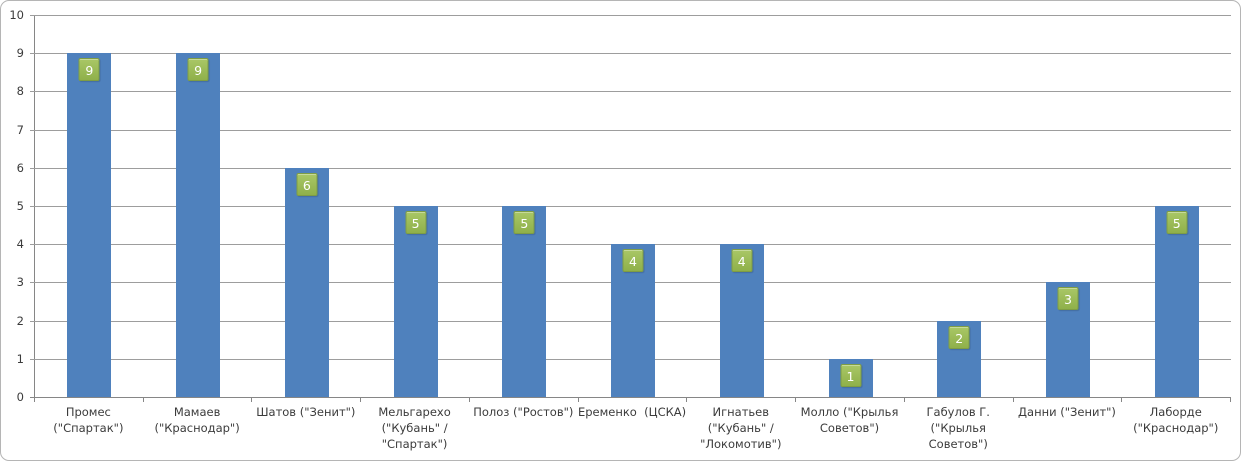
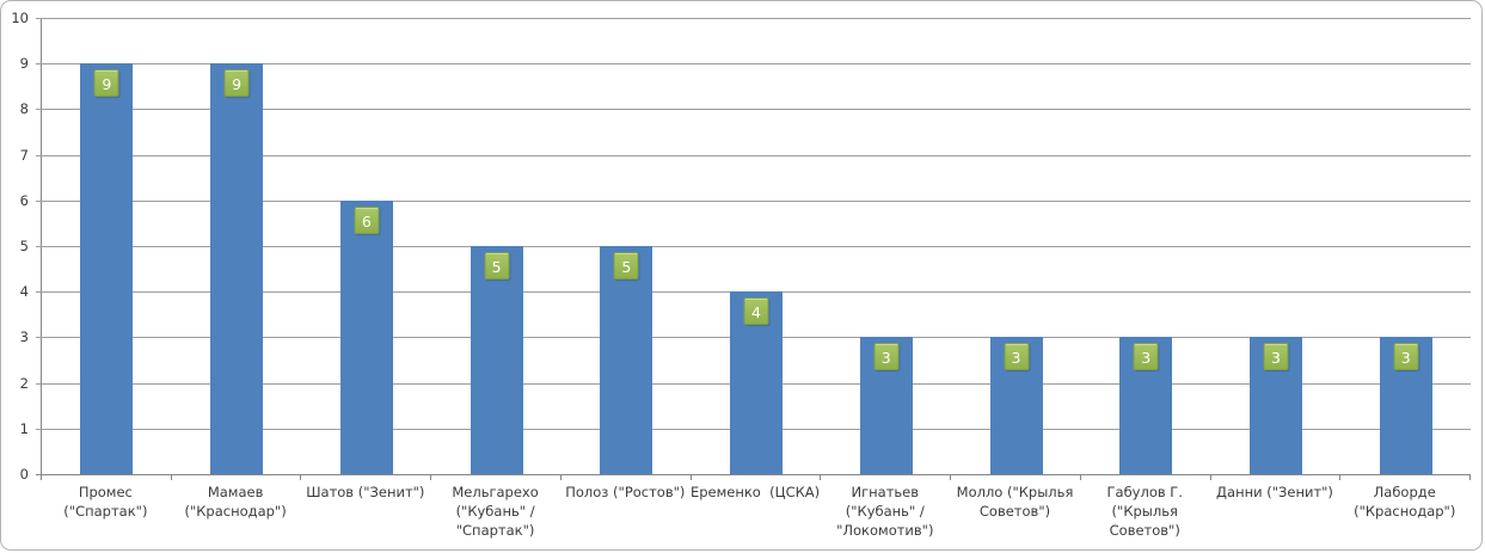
Игнатьев ("Кубань" / "Локомотив"): 4 -> 3
Молло ("Крылья Советов"): 1 -> 3
Габулов Г. ("Крылья Советов"): 2 -> 3
Лаборде ("Краснодар"): 5 -> 3
